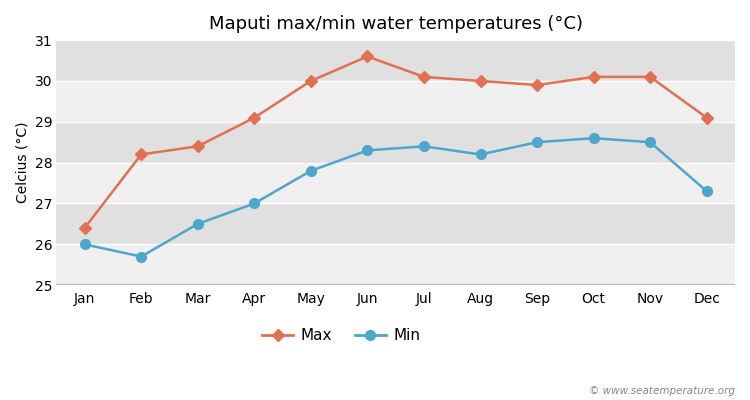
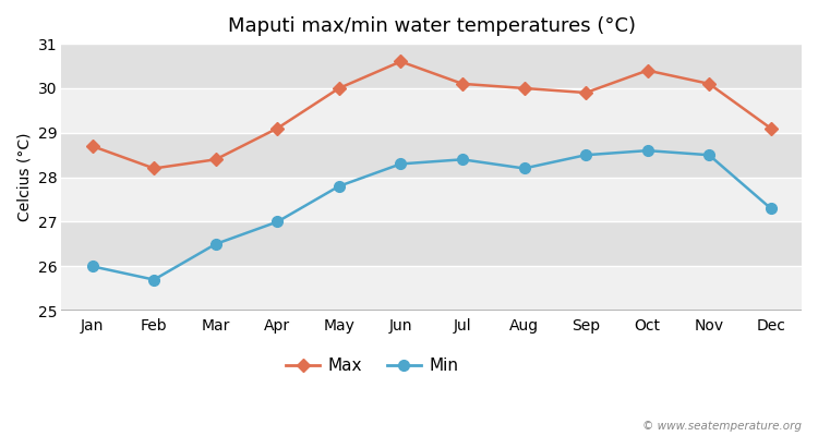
Max/Jan: 26.4 -> 28.7
Max/Oct: 30.1 -> 30.4
